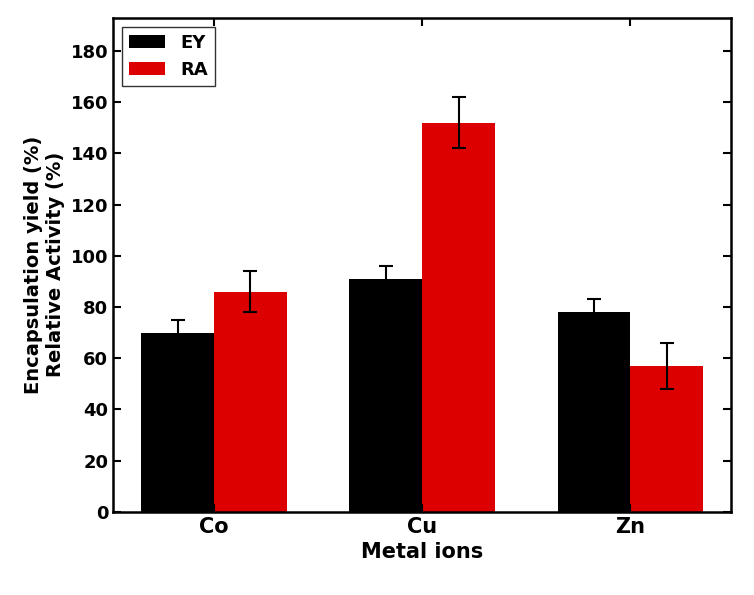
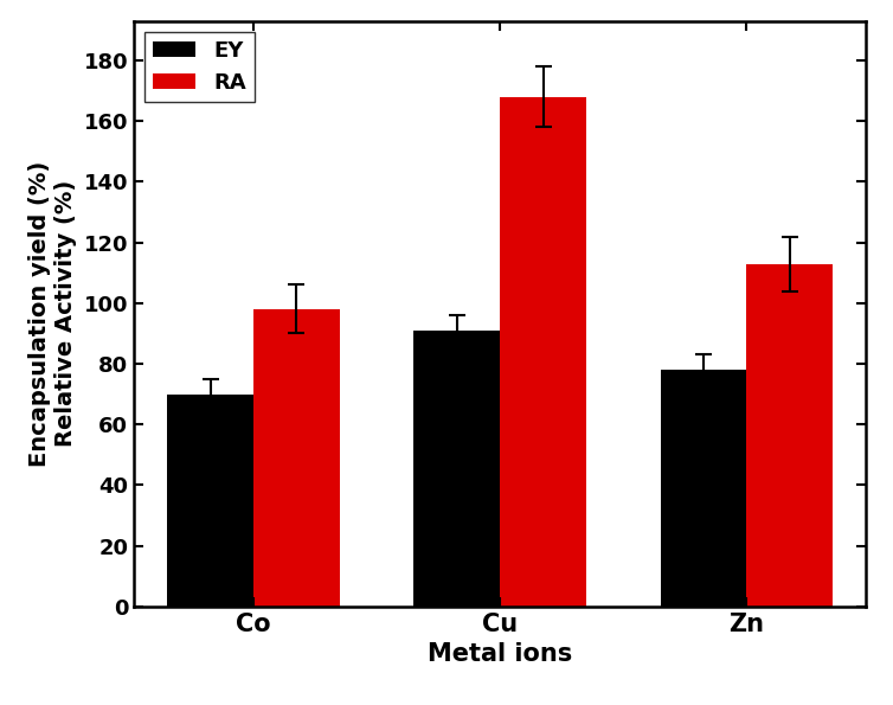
RA/Co: 86 -> 98
RA/Cu: 152 -> 168
RA/Zn: 57 -> 113
